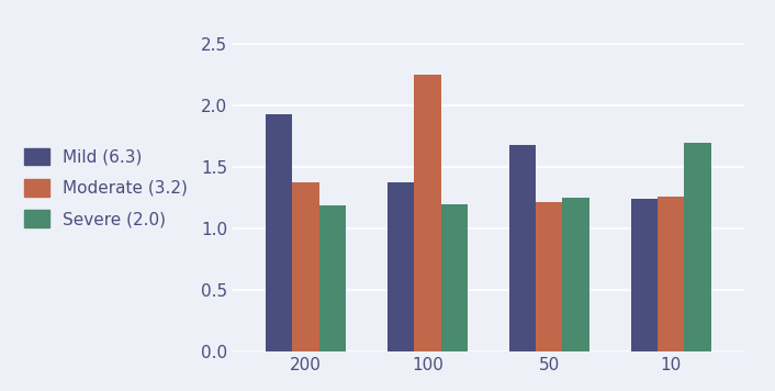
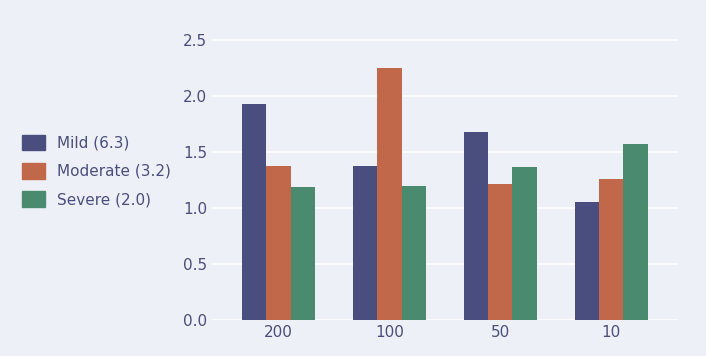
Severe (2.0)/50: 1.25 -> 1.37
Mild (6.3)/10: 1.24 -> 1.06
Severe (2.0)/10: 1.70 -> 1.57
